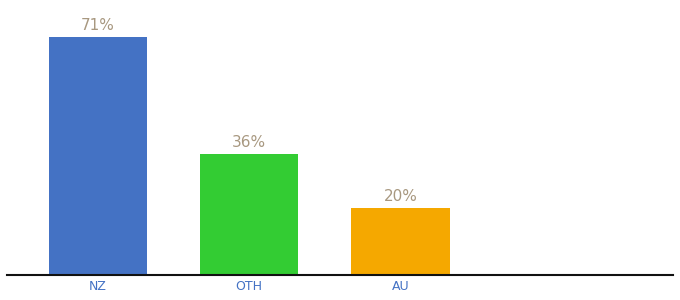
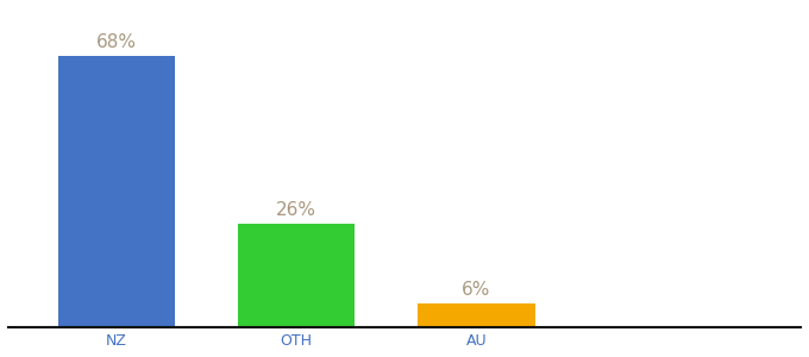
NZ: 71% -> 68%
OTH: 36% -> 26%
AU: 20% -> 6%
